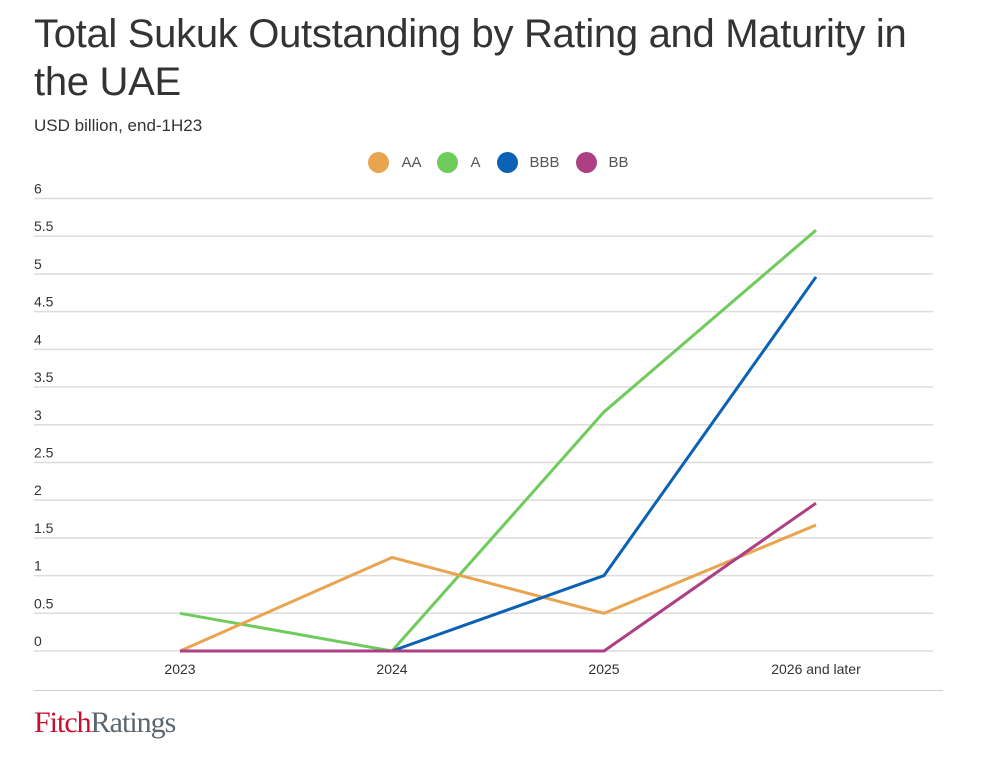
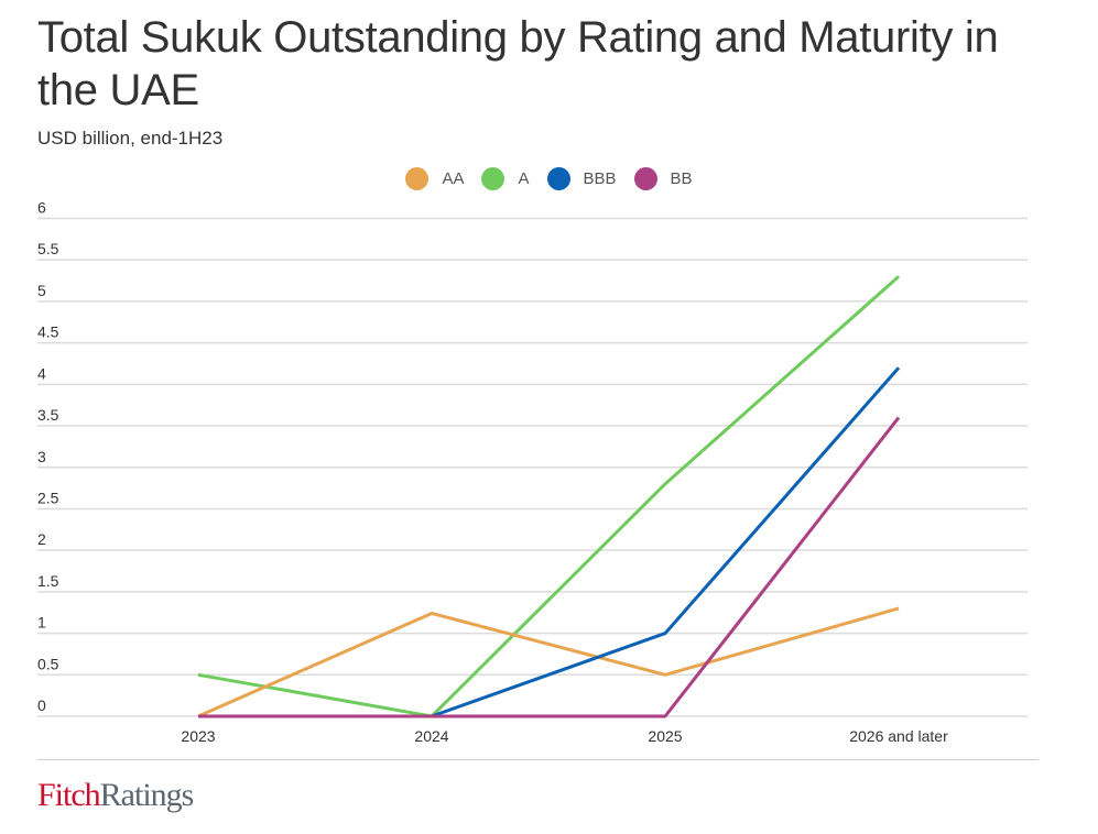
A/2025: 3.2 -> 2.8
AA/2026 and later: 1.7 -> 1.3
A/2026 and later: 5.6 -> 5.3
BBB/2026 and later: 5.0 -> 4.2
BB/2026 and later: 2.0 -> 3.6
